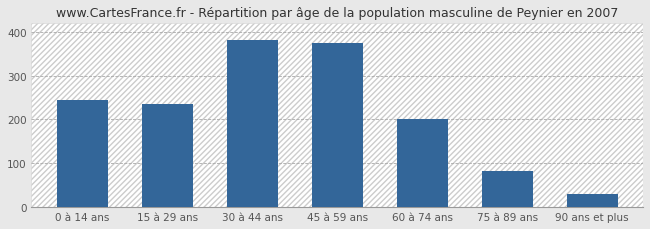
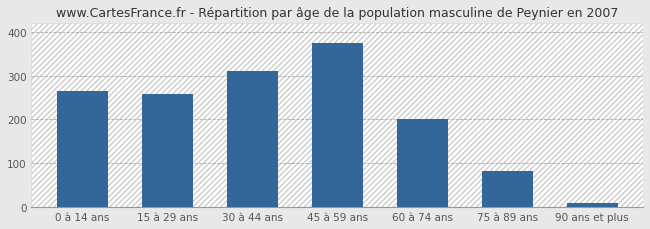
0 à 14 ans: 245 -> 265
15 à 29 ans: 235 -> 258
30 à 44 ans: 380 -> 310
90 ans et plus: 30 -> 10
